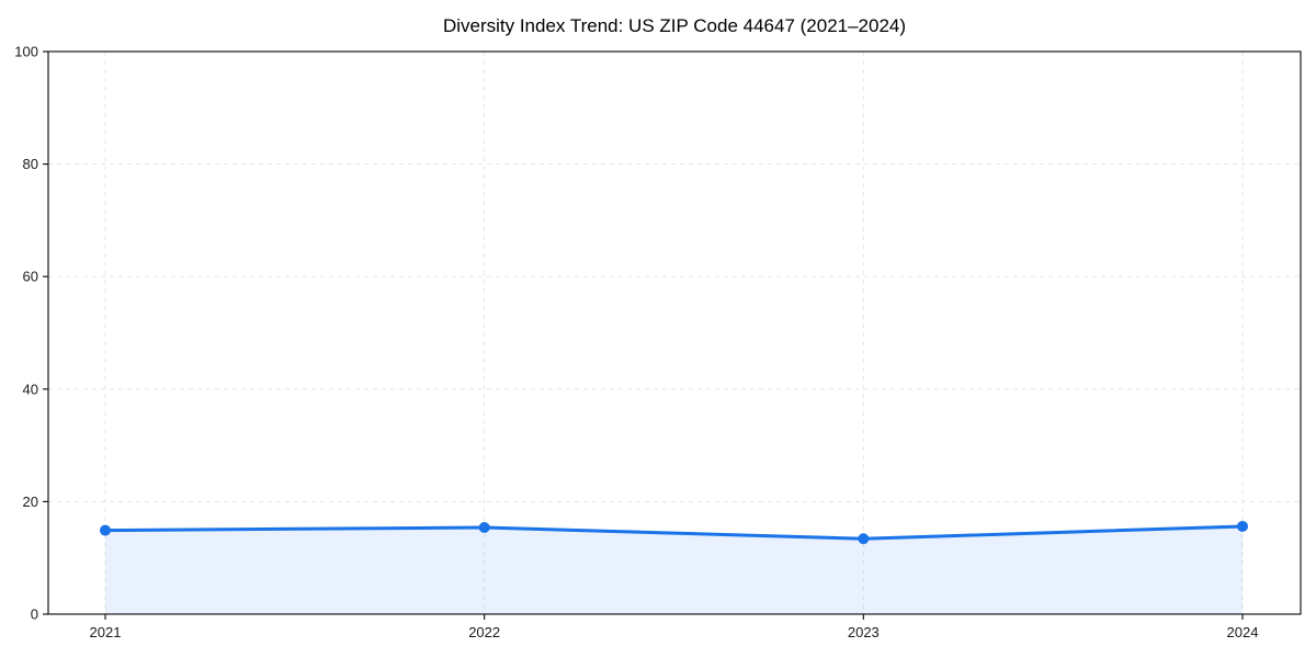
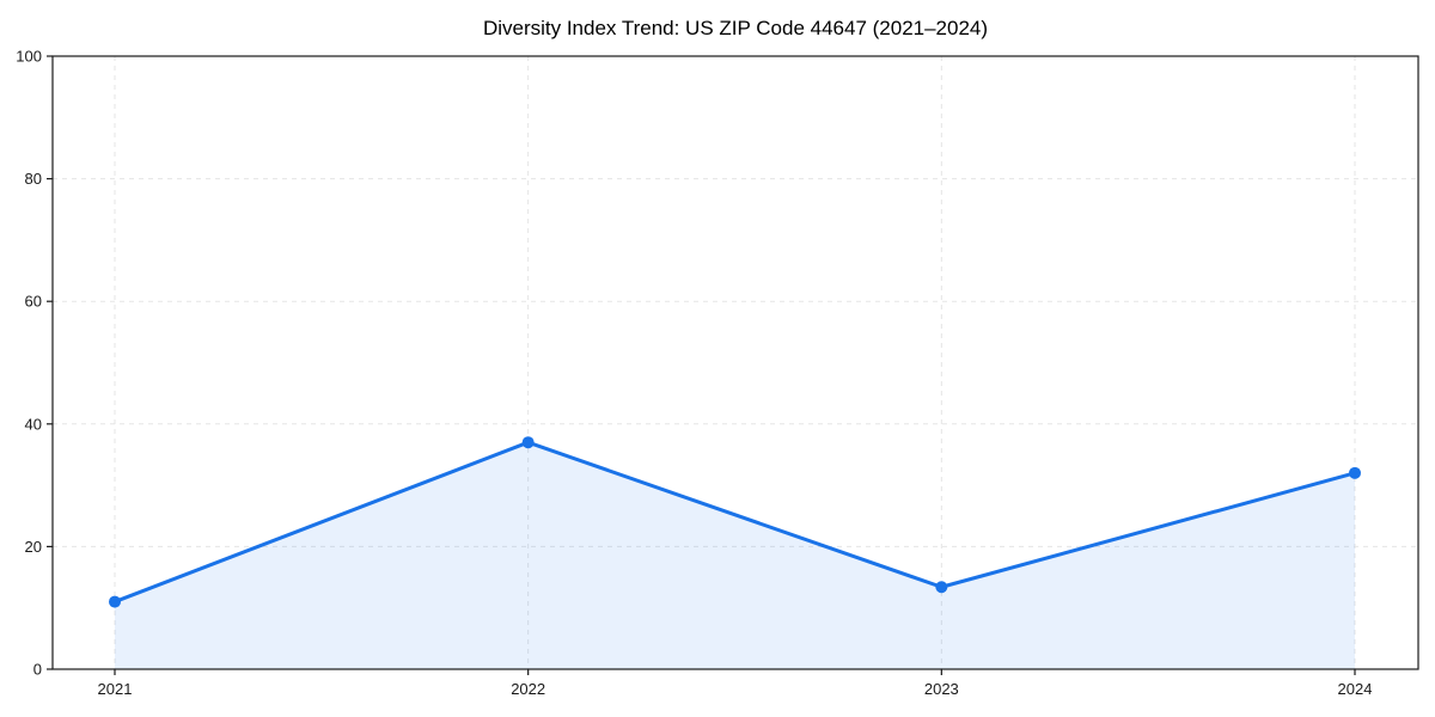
2021: 15 -> 11
2022: 15 -> 37
2024: 16 -> 32
